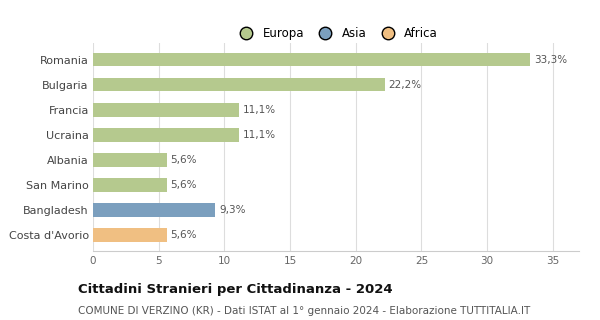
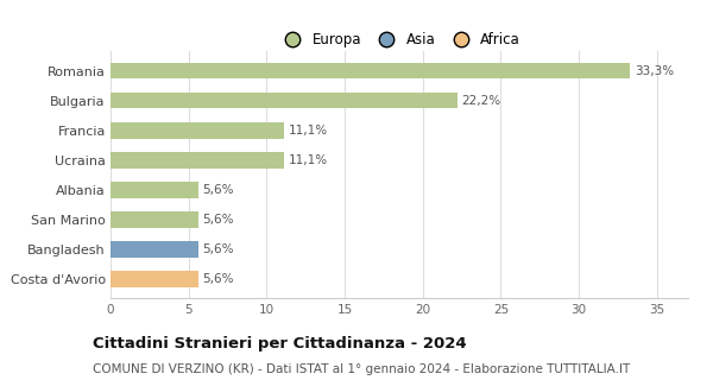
Bangladesh: 9,3% -> 5,6%
